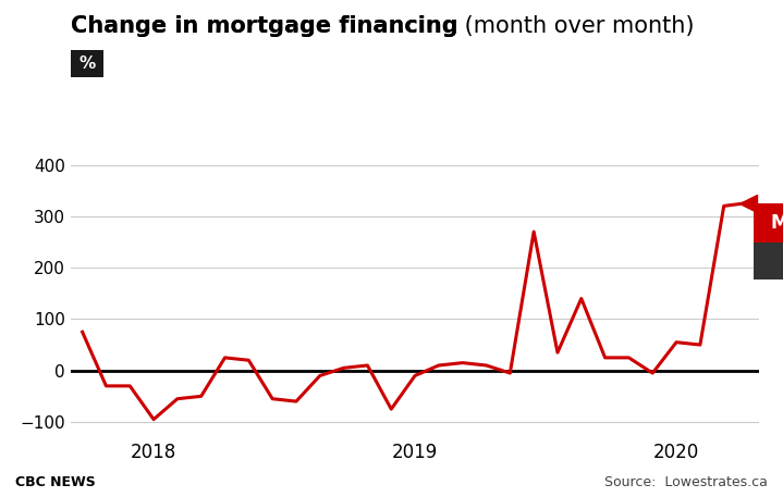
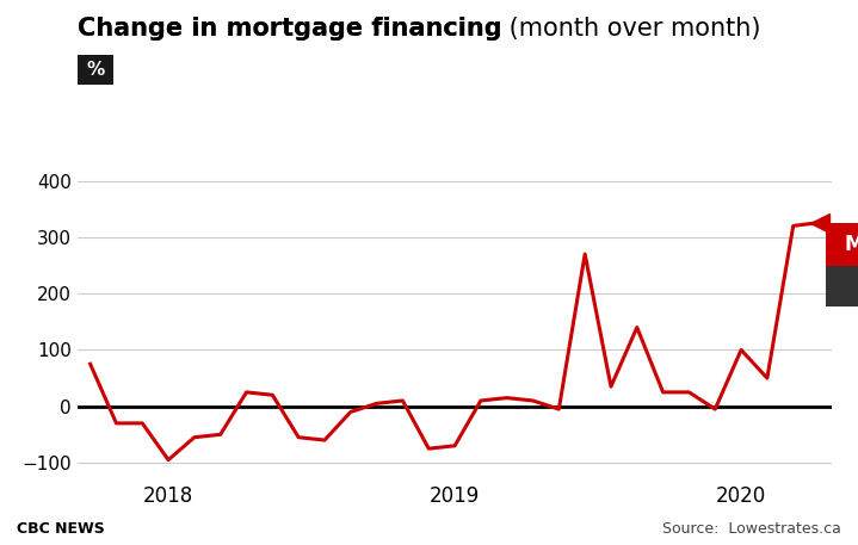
2019: -10 -> -70
2020: 55 -> 100
